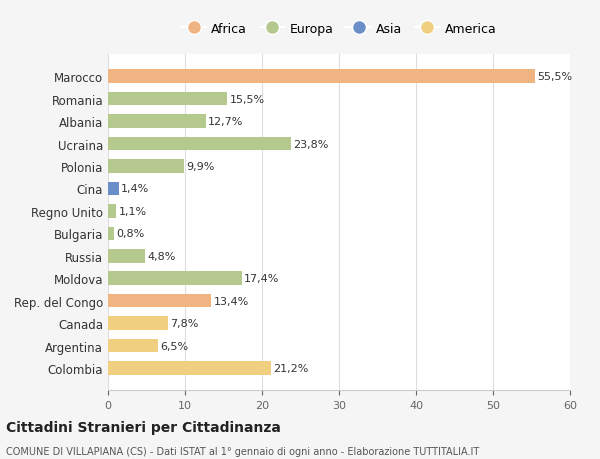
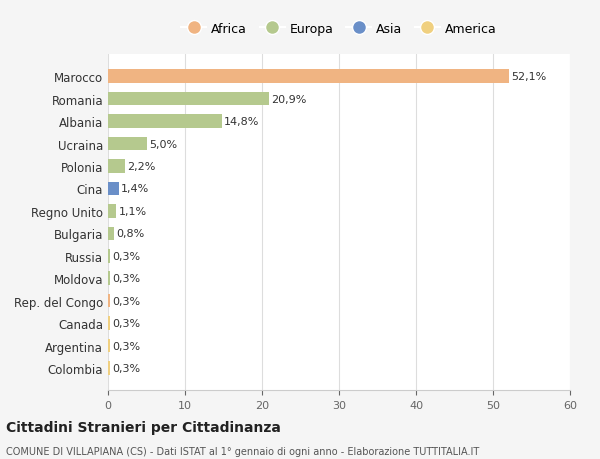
Marocco: 55,5% -> 52,1%
Romania: 15,5% -> 20,9%
Albania: 12,7% -> 14,8%
Ucraina: 23,8% -> 5,0%
Polonia: 9,9% -> 2,2%
Russia: 4,8% -> 0,3%
Moldova: 17,4% -> 0,3%
Rep. del Congo: 13,4% -> 0,3%
Canada: 7,8% -> 0,3%
Argentina: 6,5% -> 0,3%
Colombia: 21,2% -> 0,3%
